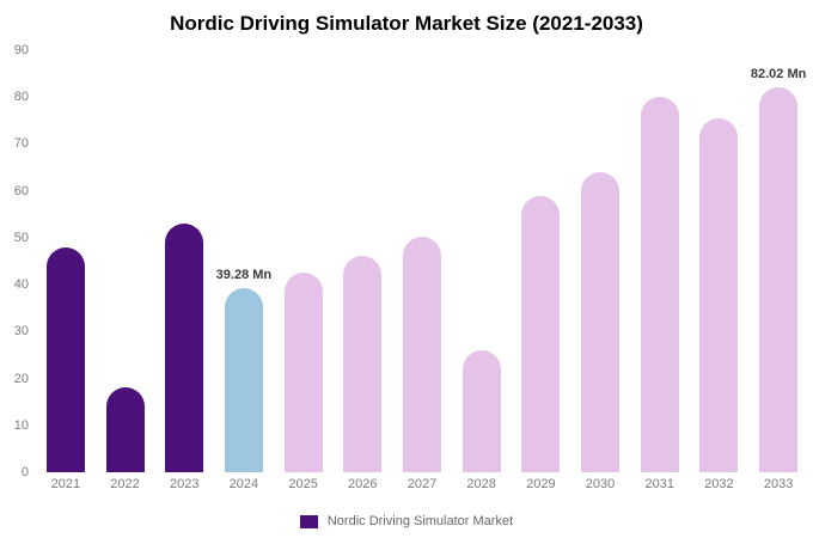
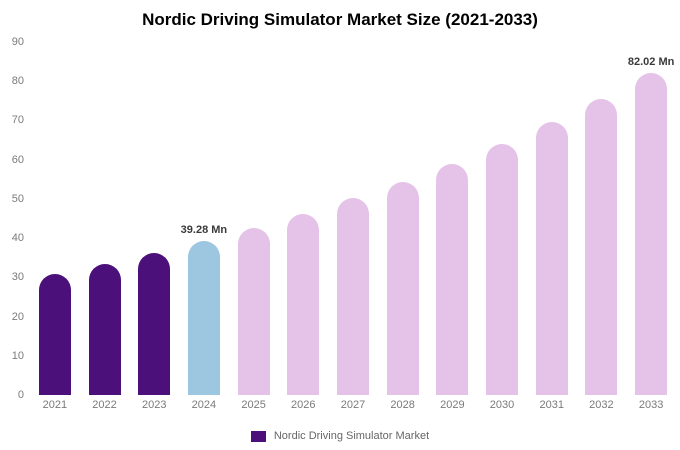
2021: 48 -> 31
2022: 18 -> 33
2023: 53 -> 36
2028: 26 -> 54
2031: 80 -> 70
